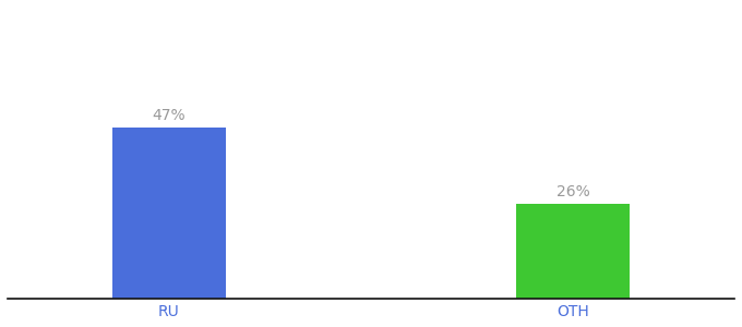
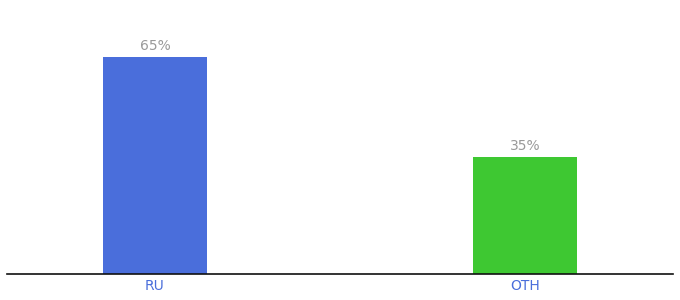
RU: 47% -> 65%
OTH: 26% -> 35%
